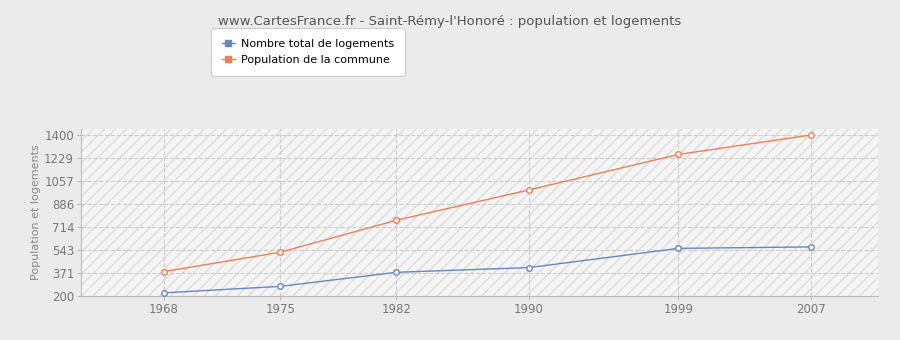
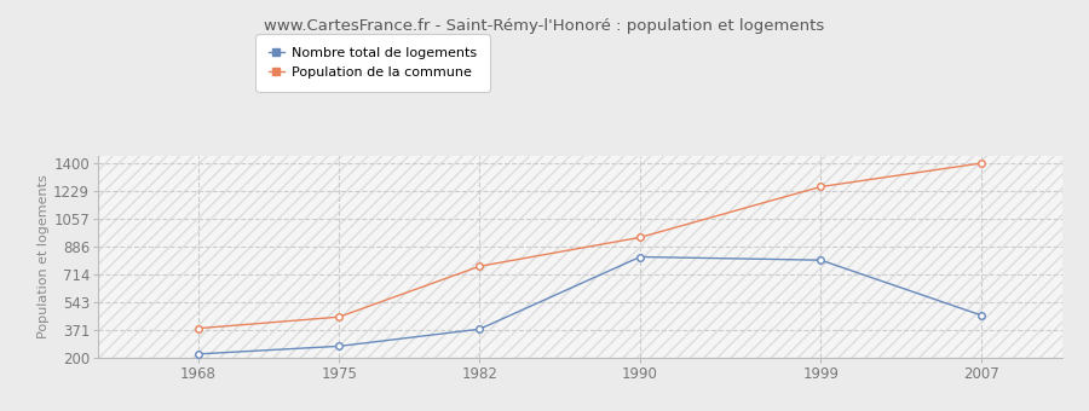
Population de la commune/1975: 520 -> 450
Nombre total de logements/1990: 410 -> 820
Population de la commune/1990: 990 -> 940
Nombre total de logements/1999: 550 -> 800
Nombre total de logements/2007: 560 -> 460
